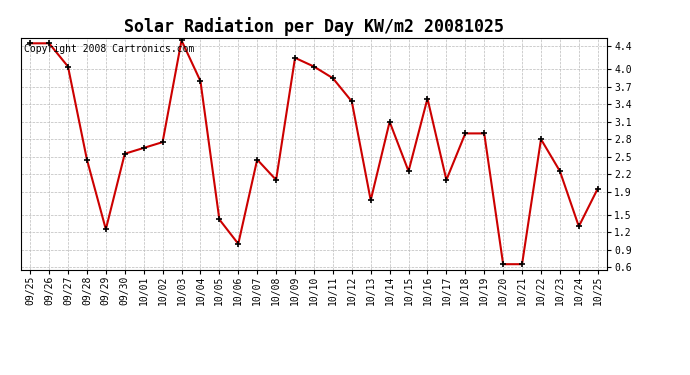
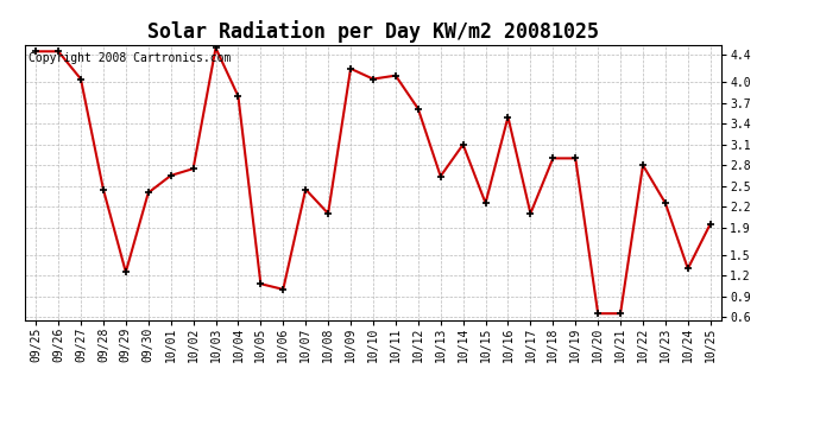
09/30: 2.55 -> 2.40
10/05: 1.42 -> 1.08
10/11: 3.85 -> 4.10
10/12: 3.45 -> 3.62
10/13: 1.75 -> 2.64
